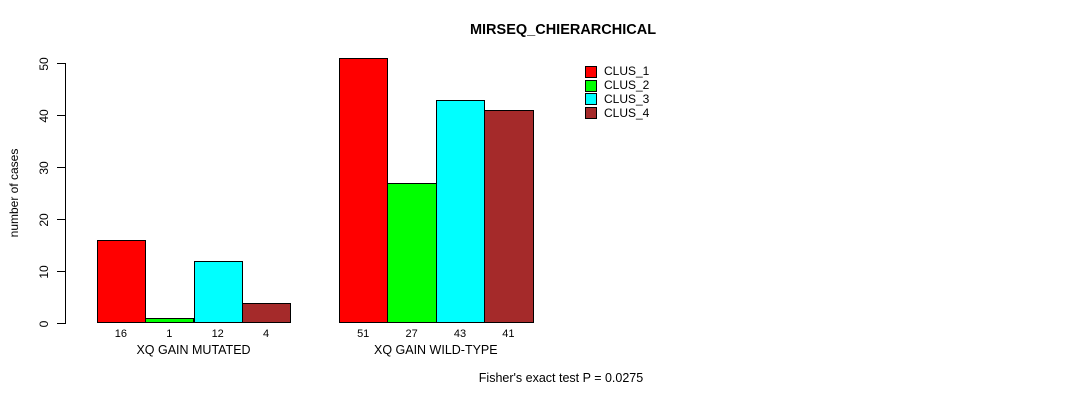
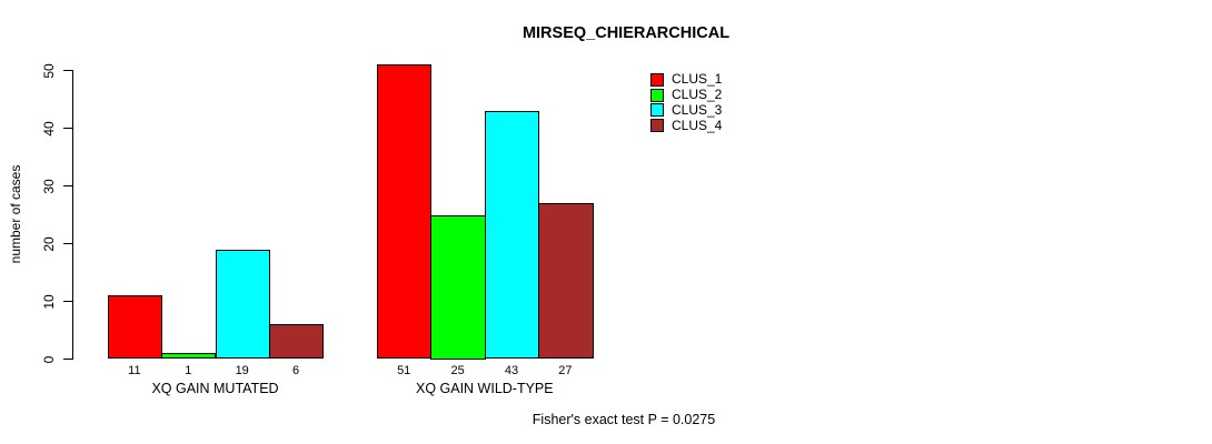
CLUS_1/XQ GAIN MUTATED: 16 -> 11
CLUS_3/XQ GAIN MUTATED: 12 -> 19
CLUS_4/XQ GAIN MUTATED: 4 -> 6
CLUS_2/XQ GAIN WILD-TYPE: 27 -> 25
CLUS_4/XQ GAIN WILD-TYPE: 41 -> 27
